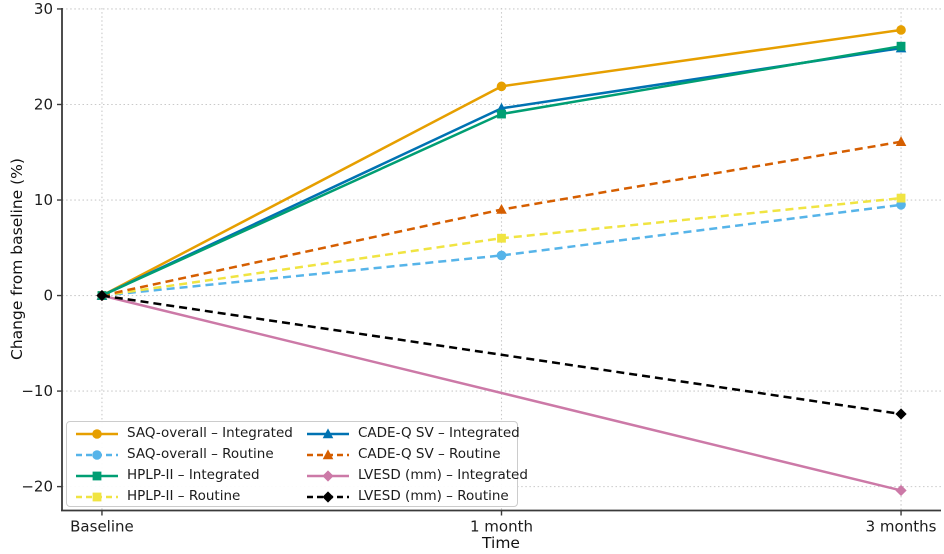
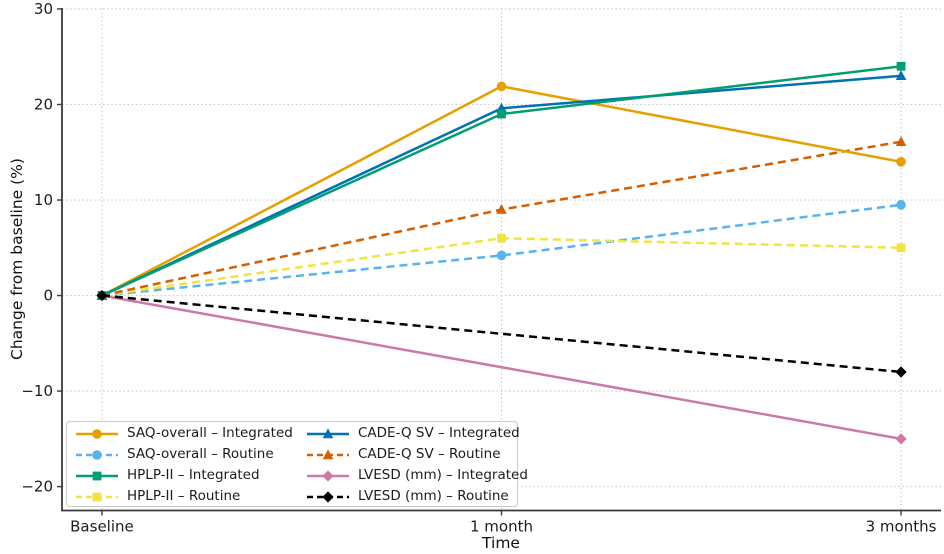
SAQ-overall – Integrated/3 months: 28 -> 14
HPLP-II – Integrated/3 months: 26 -> 24
HPLP-II – Routine/3 months: 10 -> 5
CADE-Q SV – Integrated/3 months: 26 -> 23
LVESD (mm) – Integrated/3 months: -20 -> -15
LVESD (mm) – Routine/3 months: -12 -> -8
